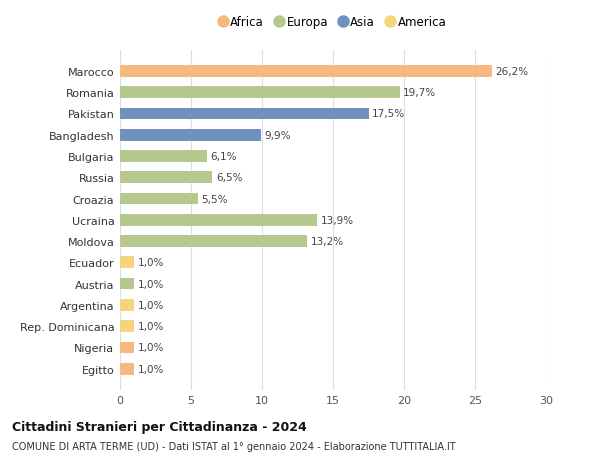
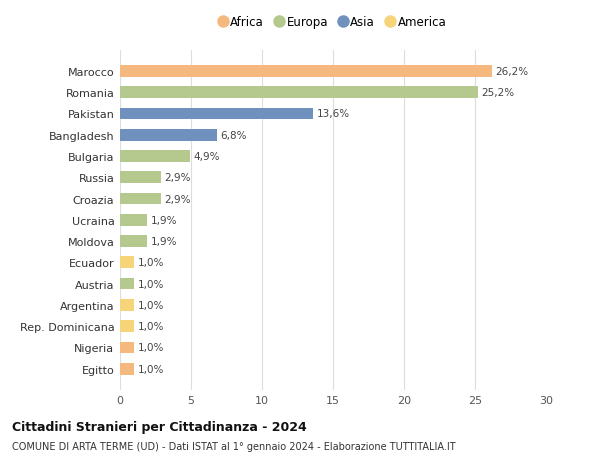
Romania: 19,7% -> 25,2%
Pakistan: 17,5% -> 13,6%
Bangladesh: 9,9% -> 6,8%
Bulgaria: 6,1% -> 4,9%
Russia: 6,5% -> 2,9%
Croazia: 5,5% -> 2,9%
Ucraina: 13,9% -> 1,9%
Moldova: 13,2% -> 1,9%
